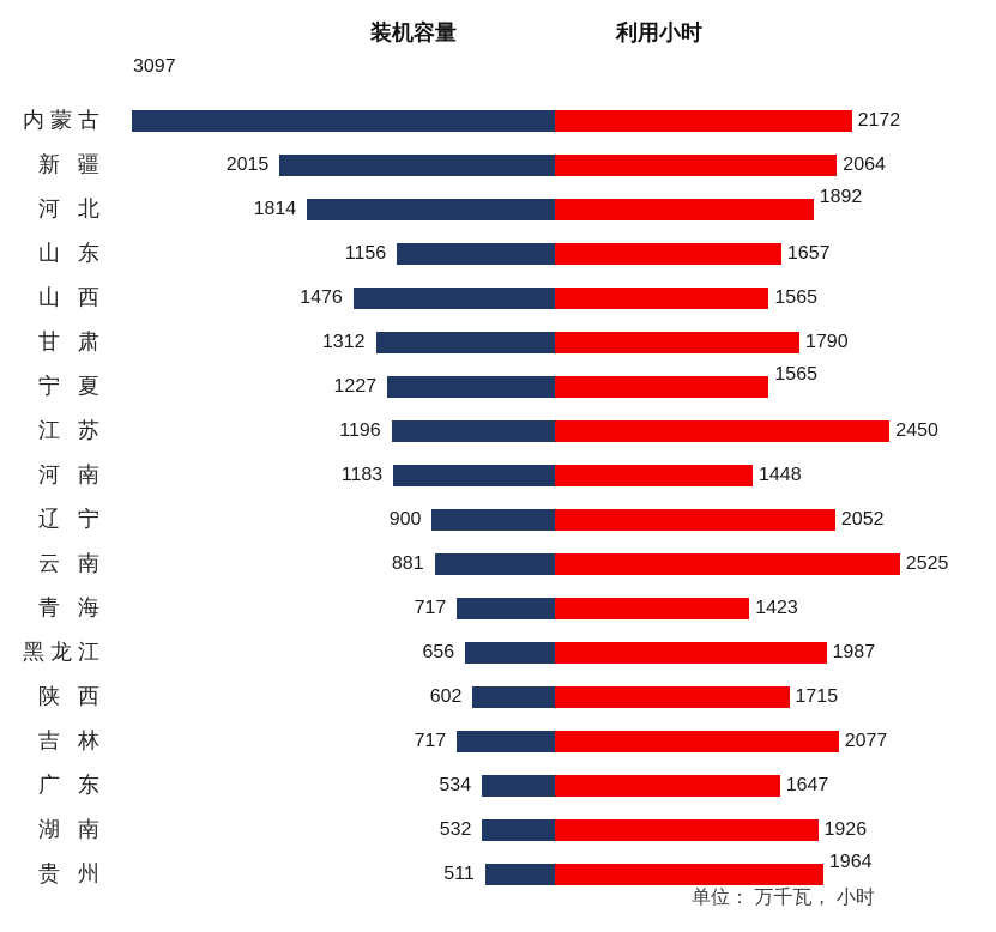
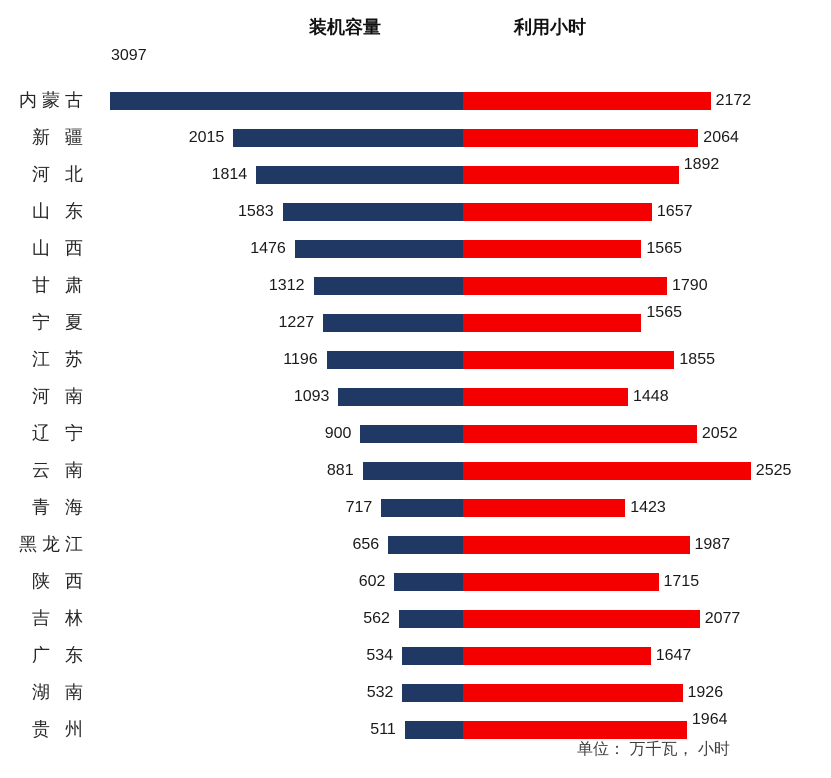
装机容量/山 东: 1156 -> 1583
利用小时/江 苏: 2450 -> 1855
装机容量/河 南: 1183 -> 1093
装机容量/吉 林: 717 -> 562
